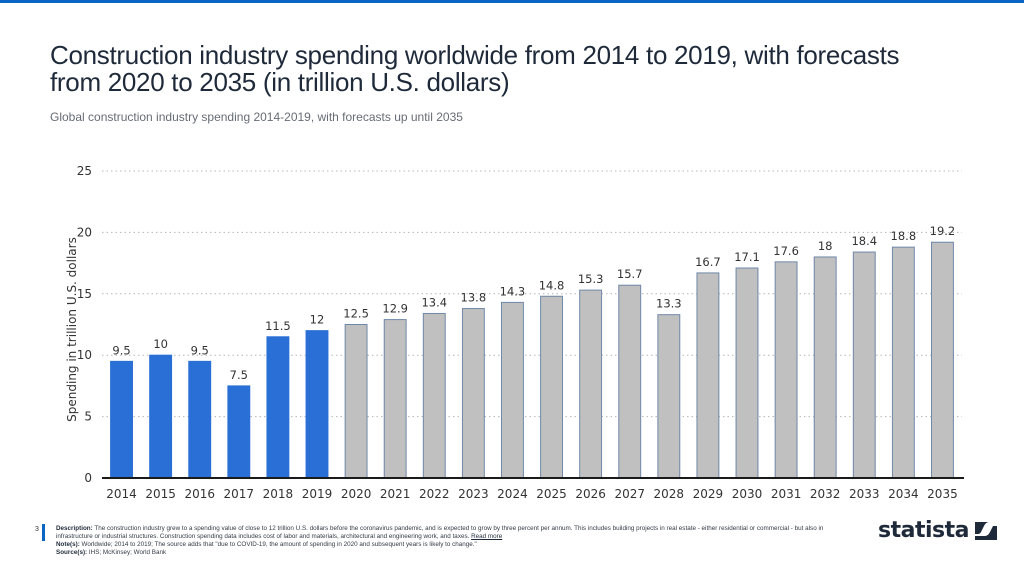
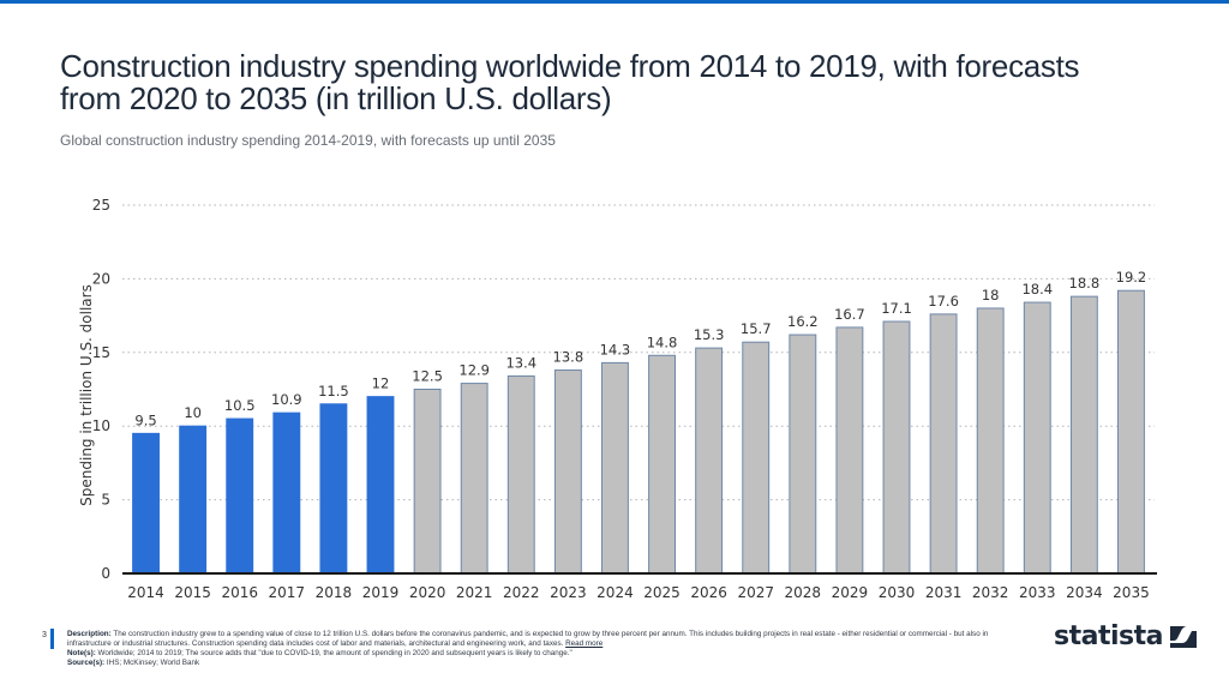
2016: 9.5 -> 10.5
2017: 7.5 -> 10.9
2028: 13.3 -> 16.2
